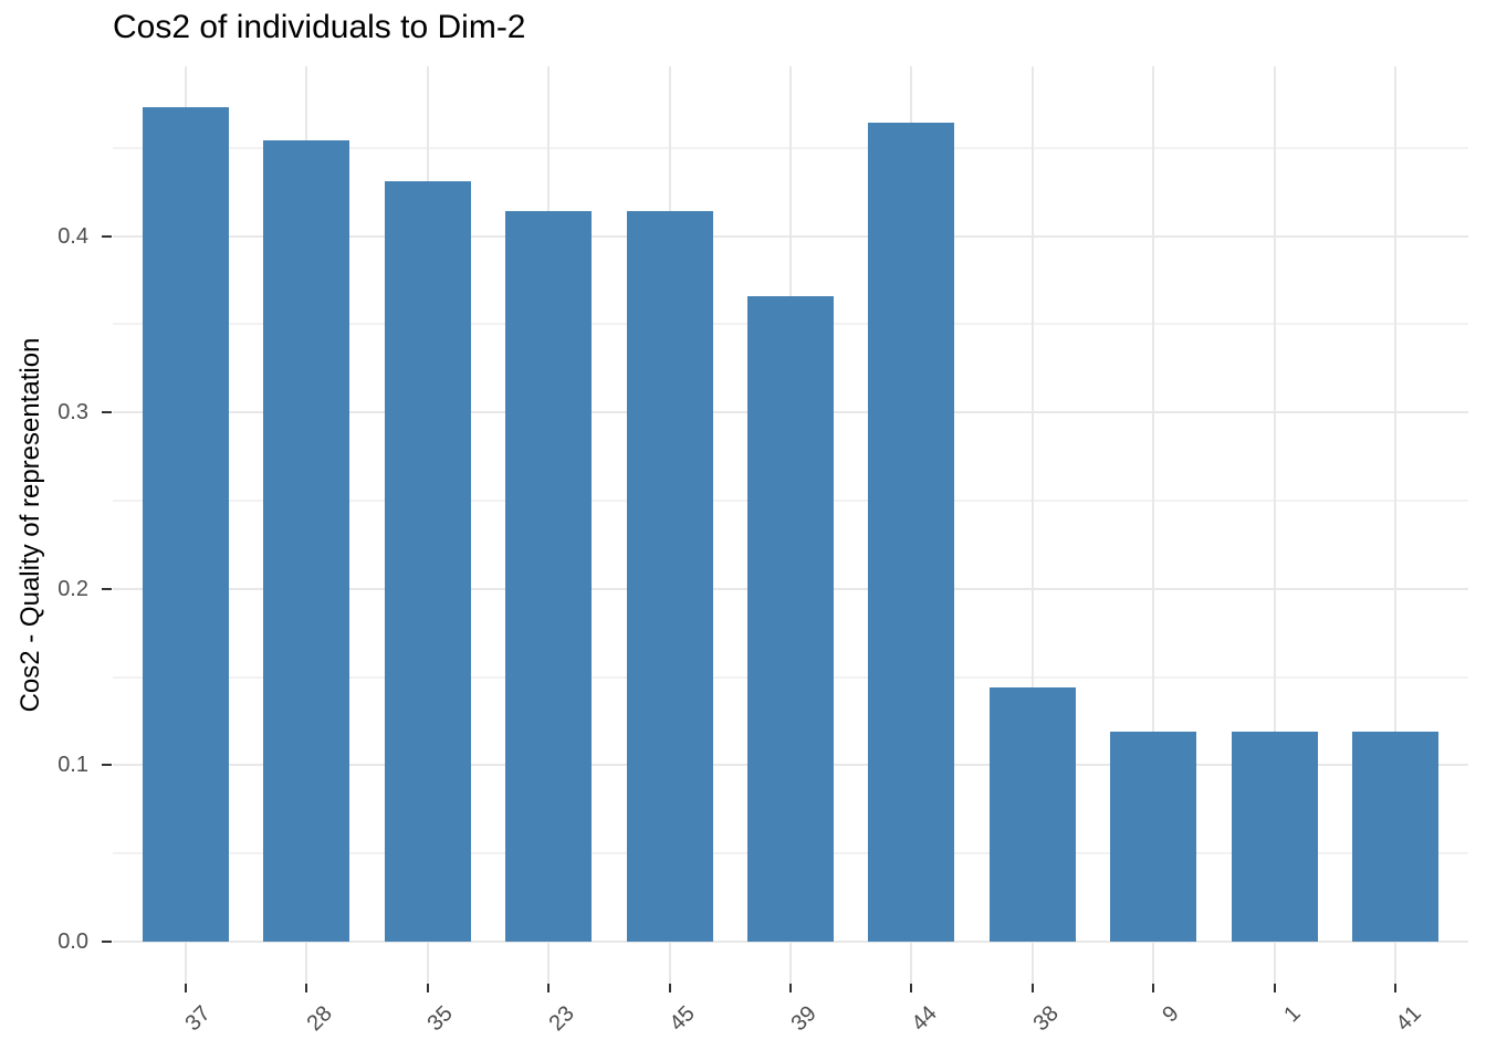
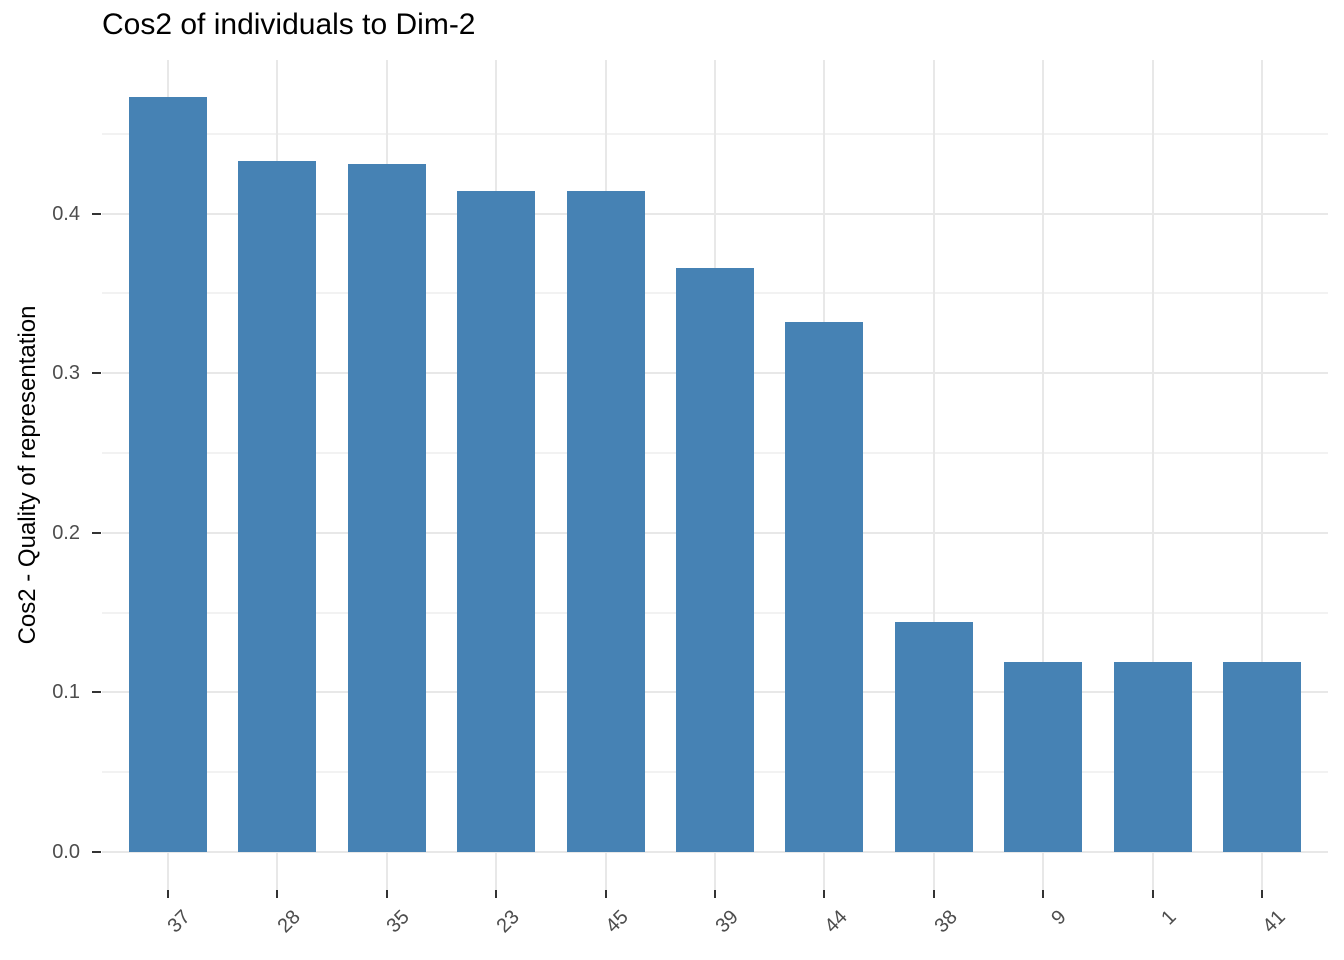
28: 0.454 -> 0.433
44: 0.464 -> 0.332
